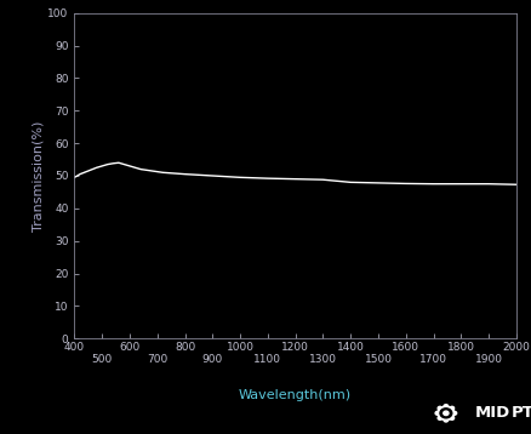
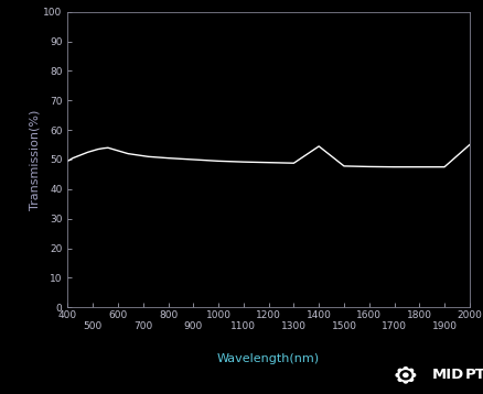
1400: 48.0 -> 54.5
2000: 47.3 -> 55.0
